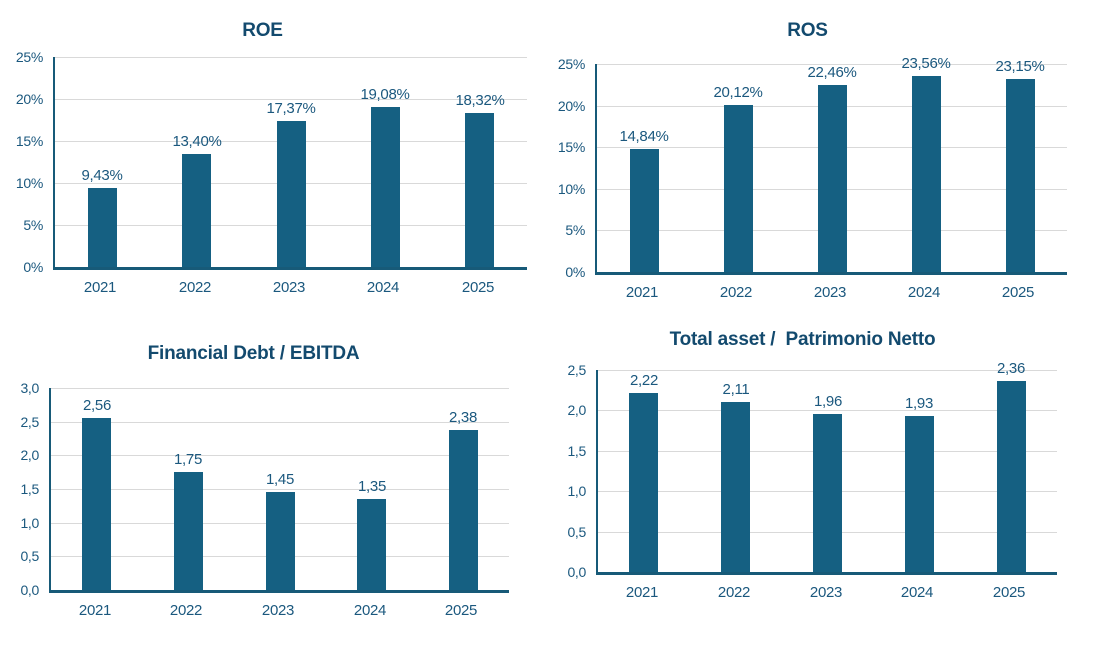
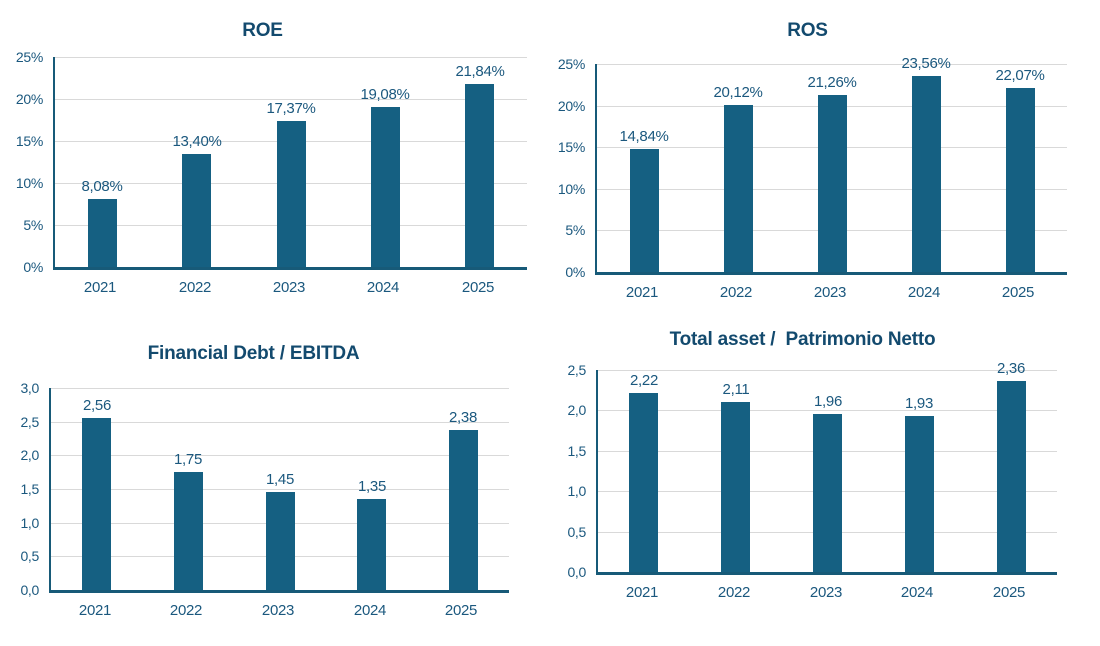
ROE/2021: 9,43% -> 8,08%
ROE/2025: 18,32% -> 21,84%
ROS/2023: 22,46% -> 21,26%
ROS/2025: 23,15% -> 22,07%
